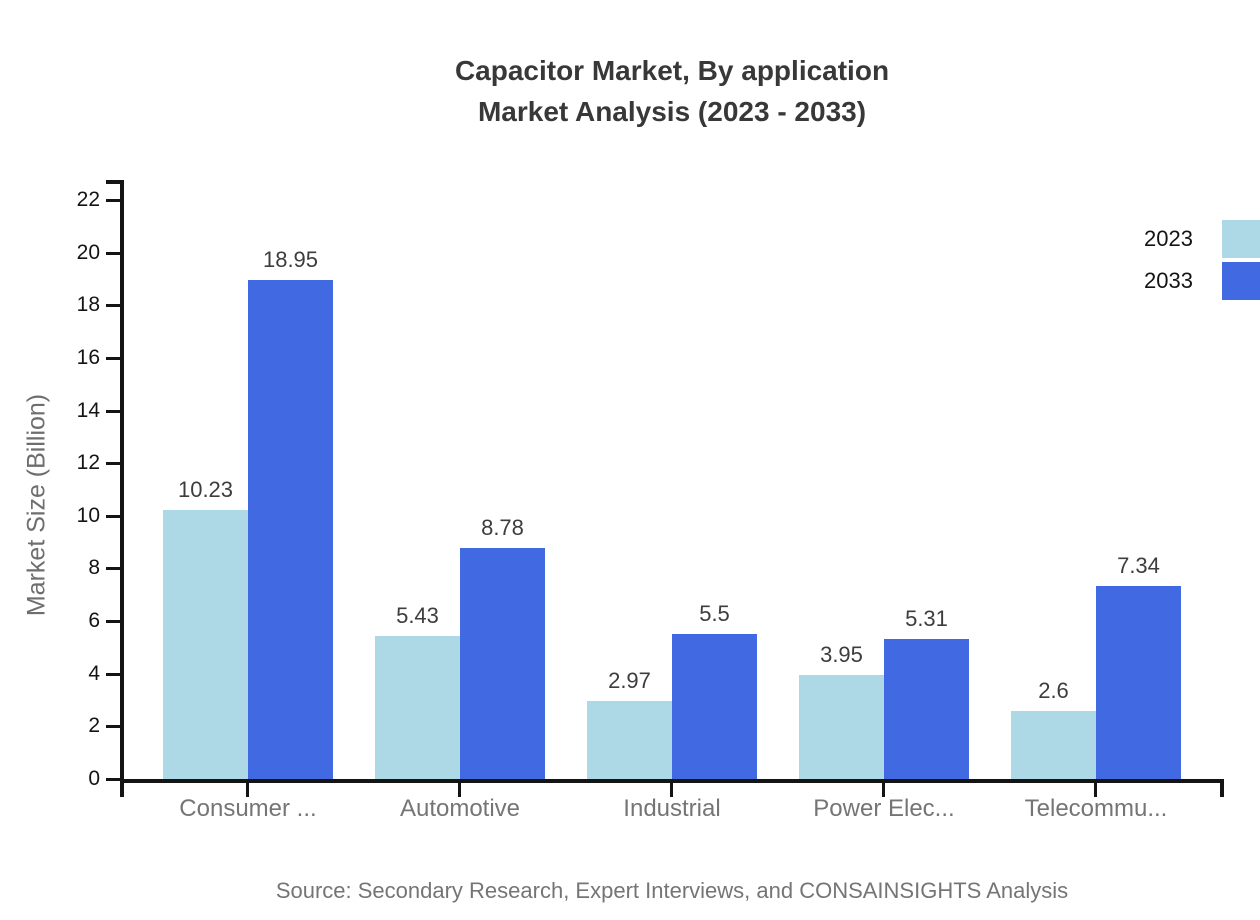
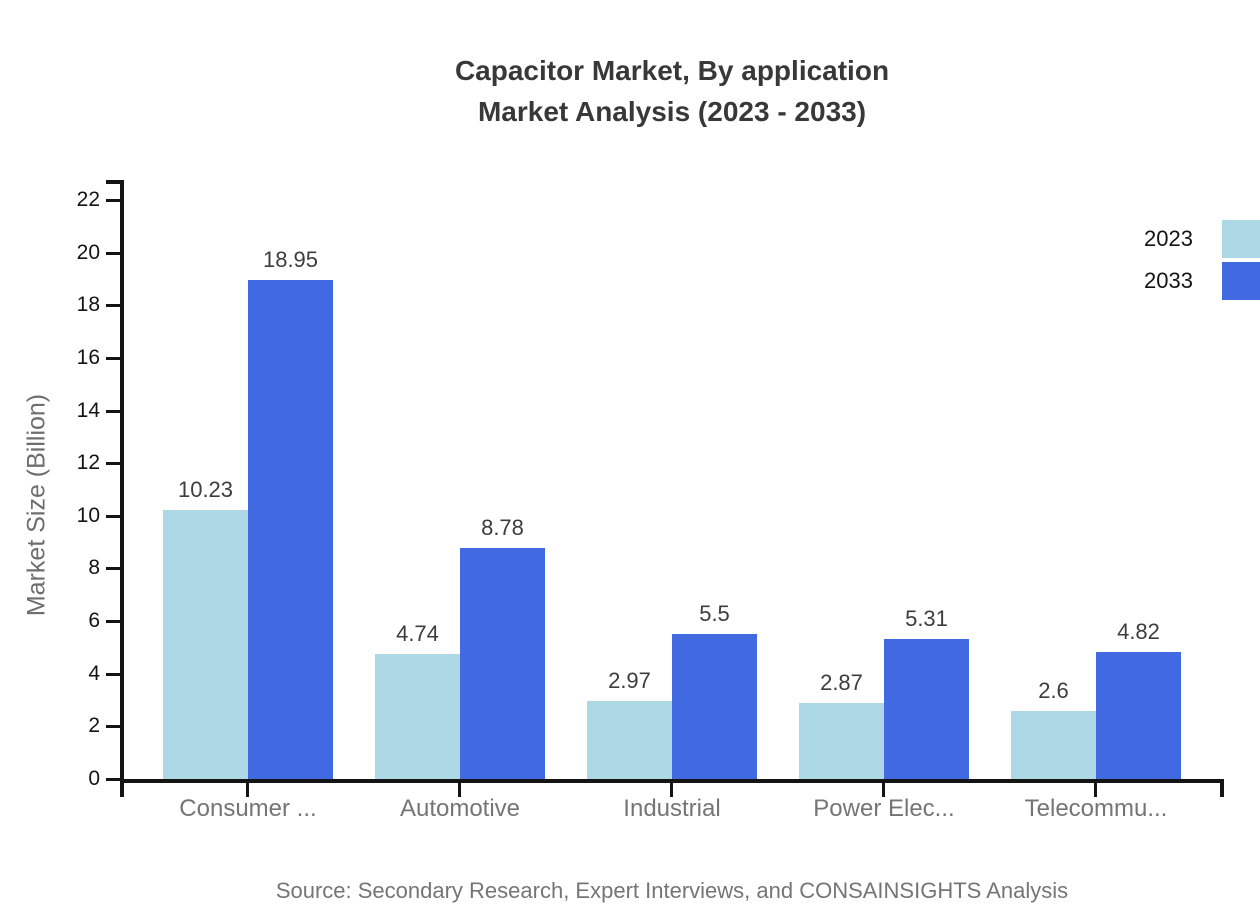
2023/Automotive: 5.43 -> 4.74
2023/Power Elec...: 3.95 -> 2.87
2033/Telecommu...: 7.34 -> 4.82
